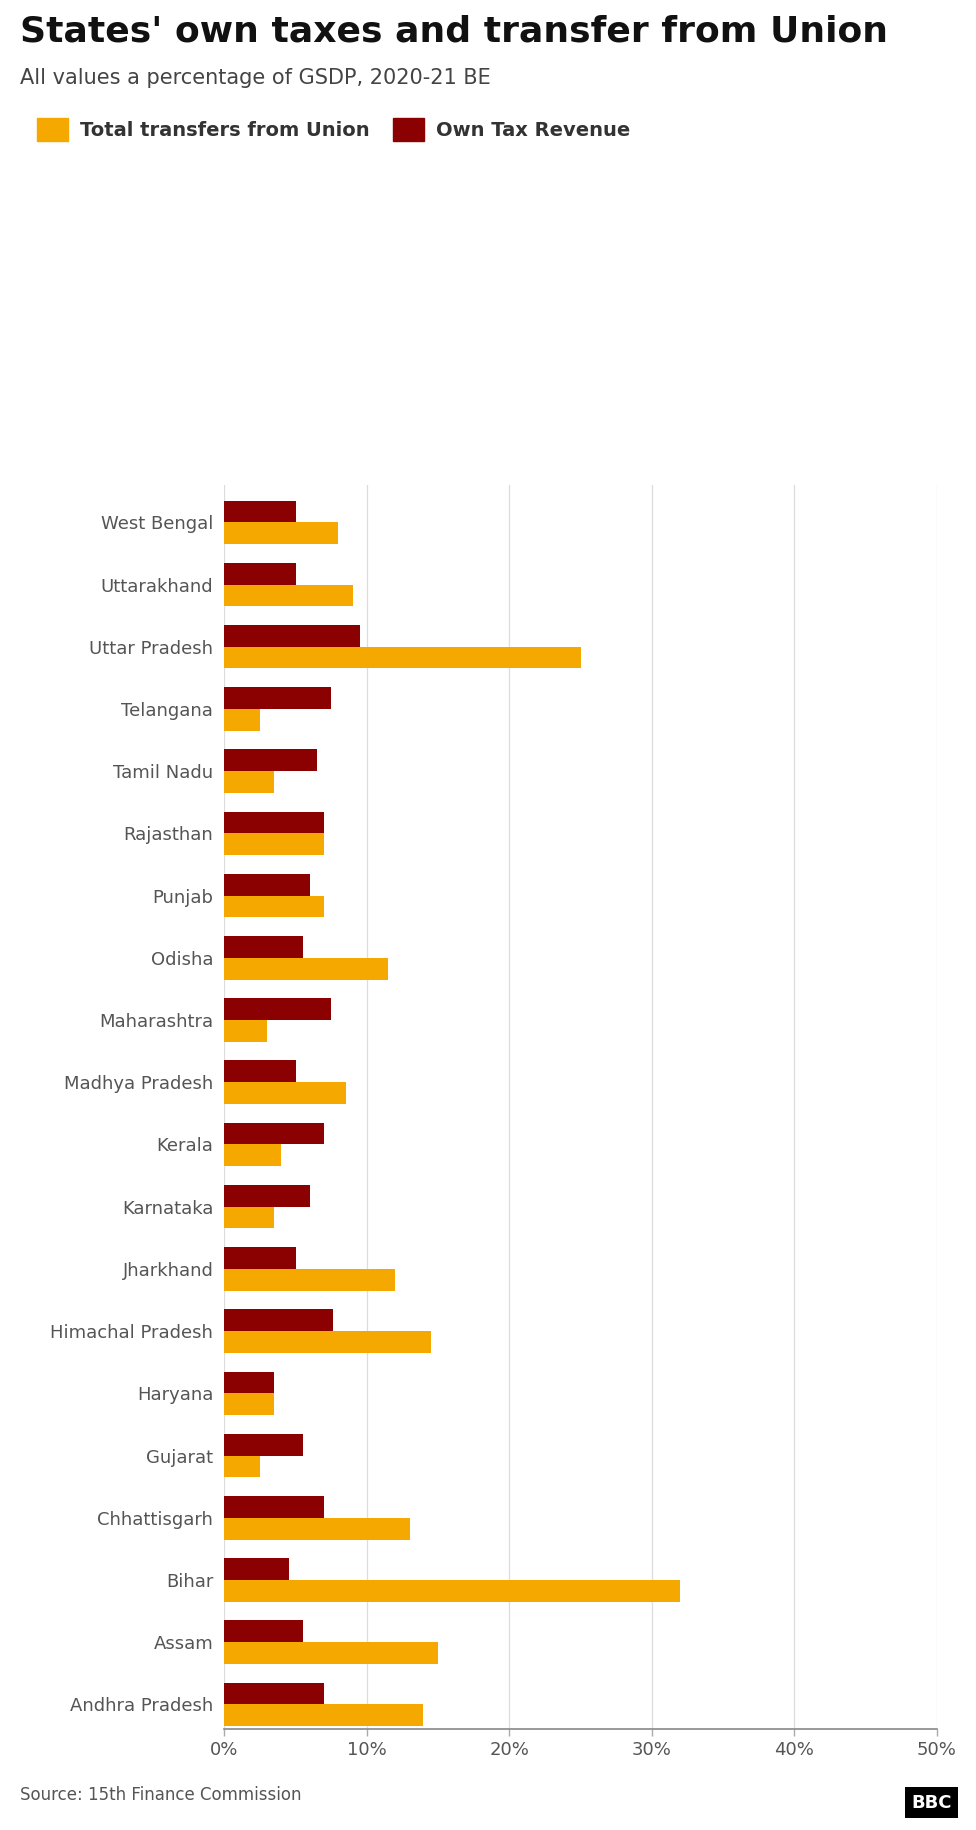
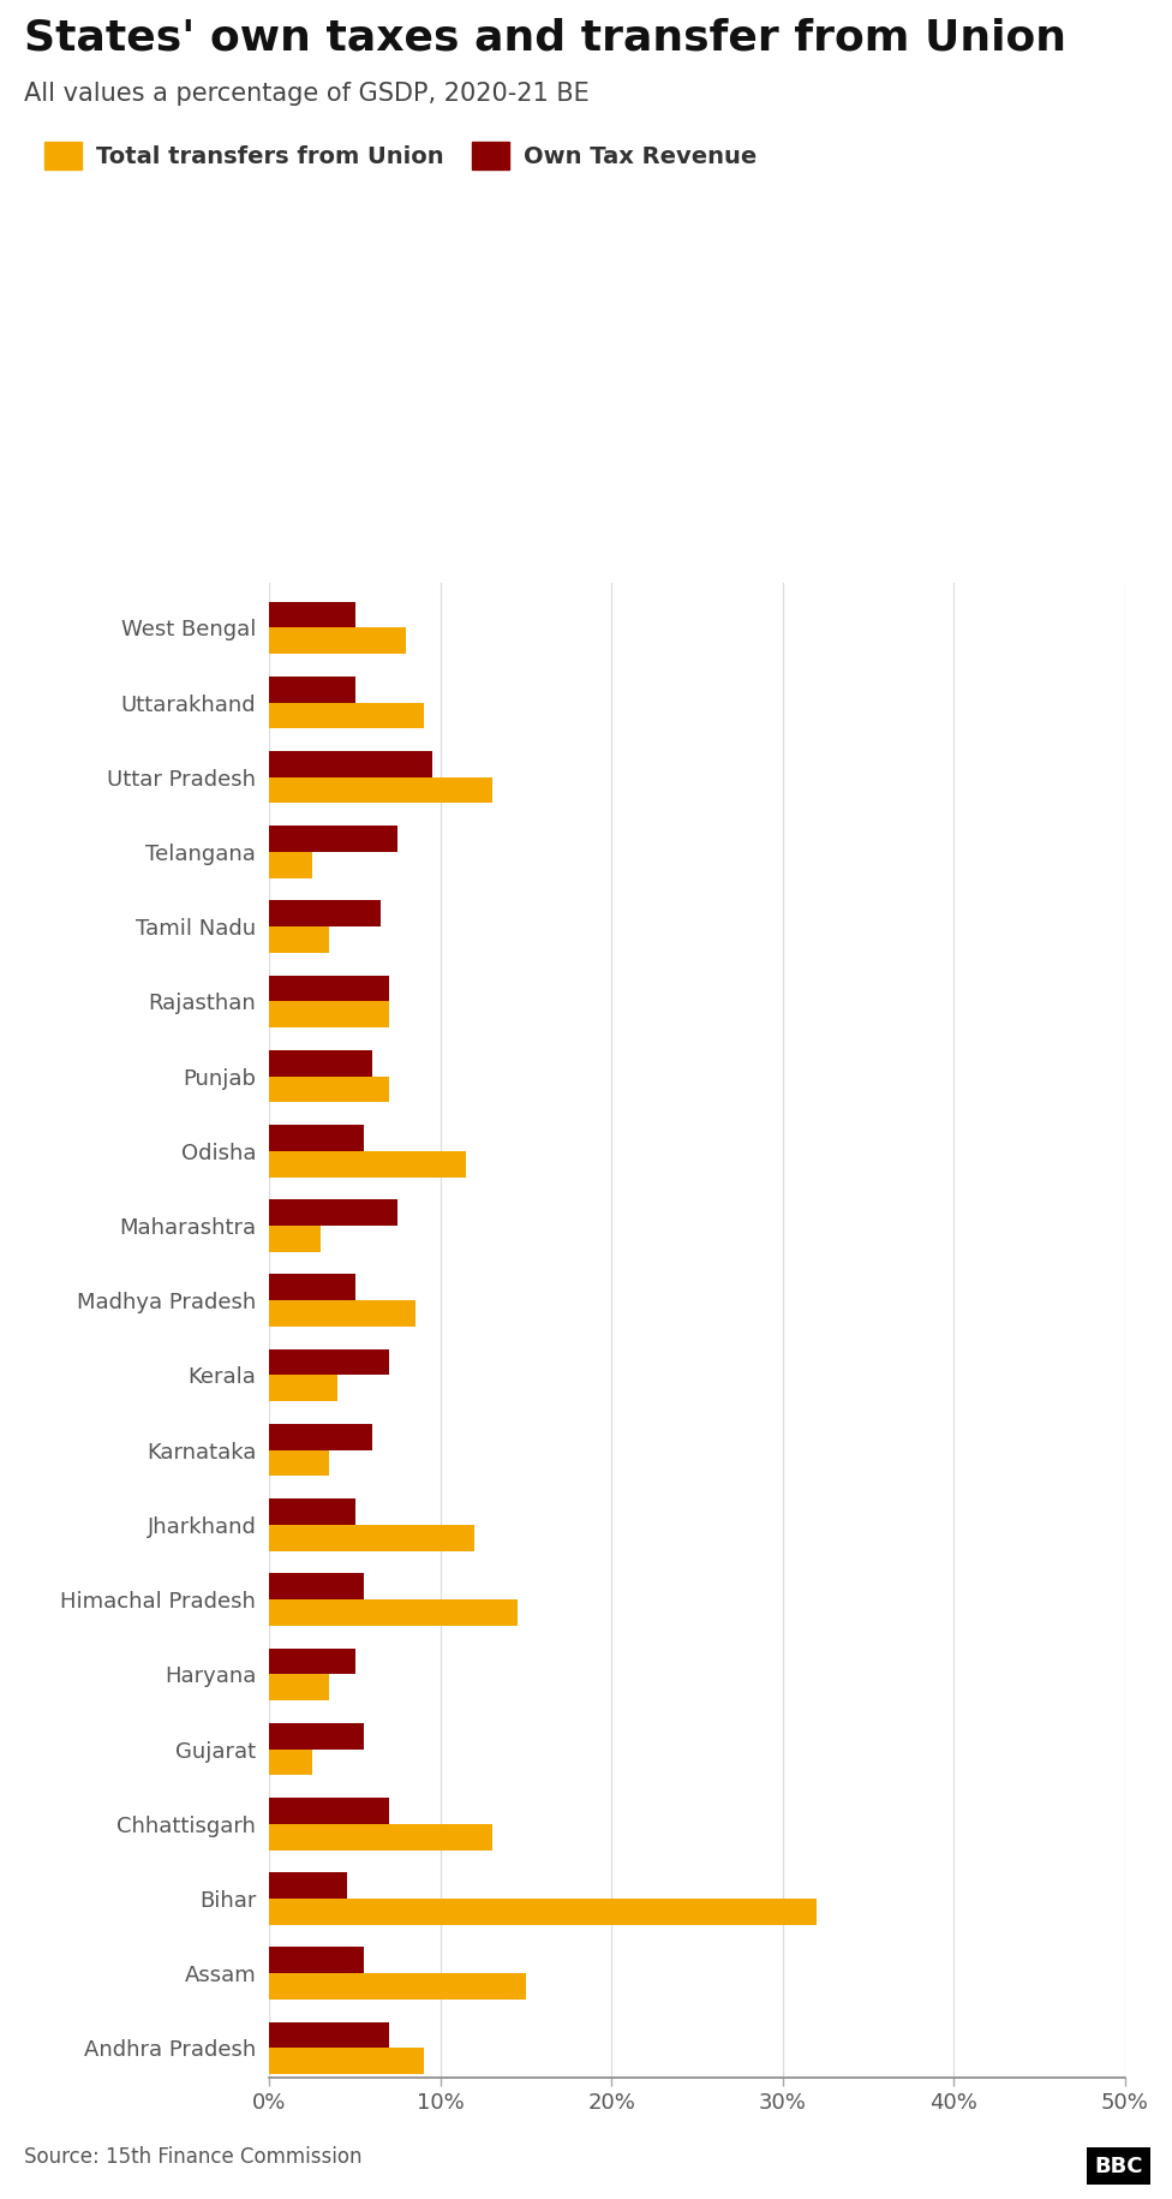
Total transfers from Union/Uttar Pradesh: 25.0% -> 13.0%
Own Tax Revenue/Himachal Pradesh: 7.6% -> 5.5%
Own Tax Revenue/Haryana: 3.5% -> 5.0%
Total transfers from Union/Andhra Pradesh: 13.9% -> 9.0%
